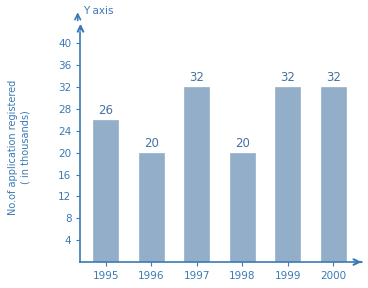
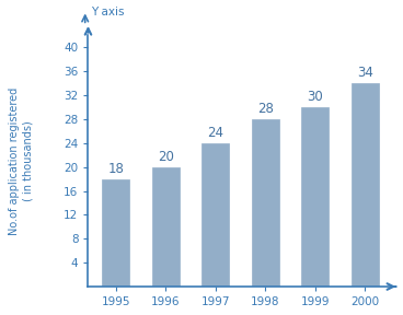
1995: 26 -> 18
1997: 32 -> 24
1998: 20 -> 28
1999: 32 -> 30
2000: 32 -> 34
